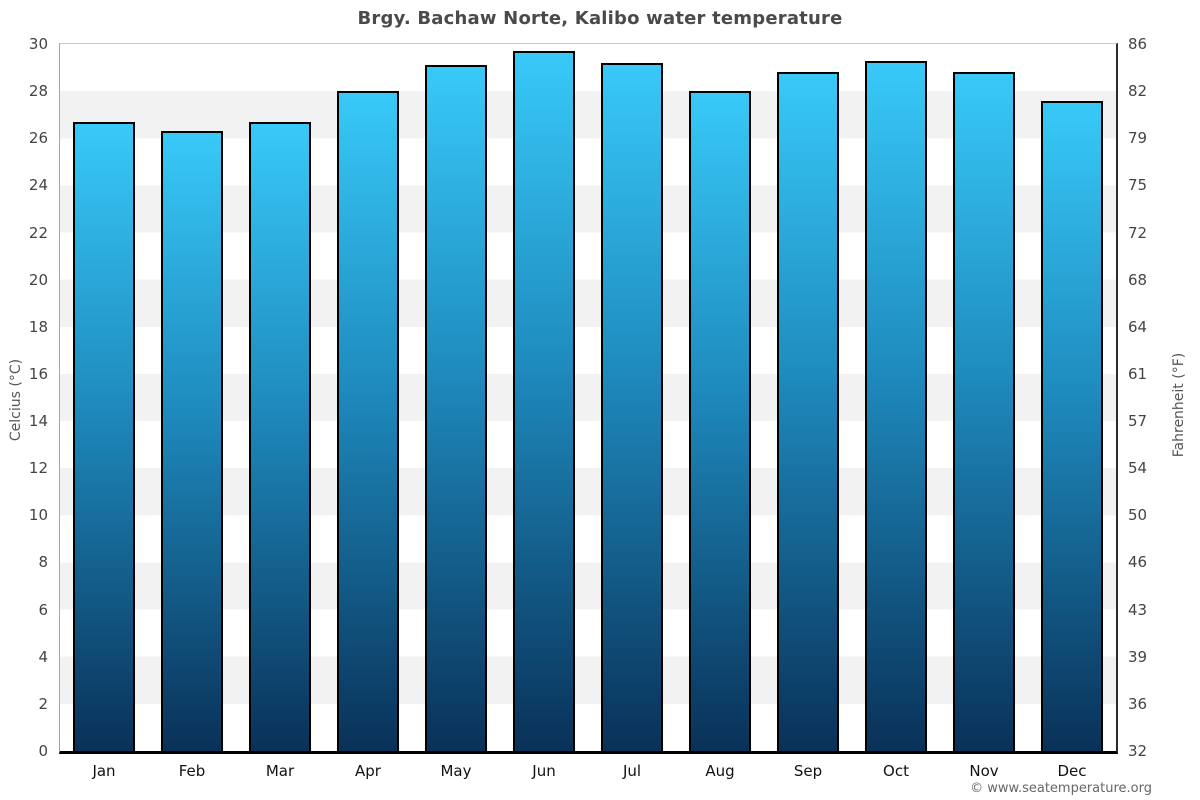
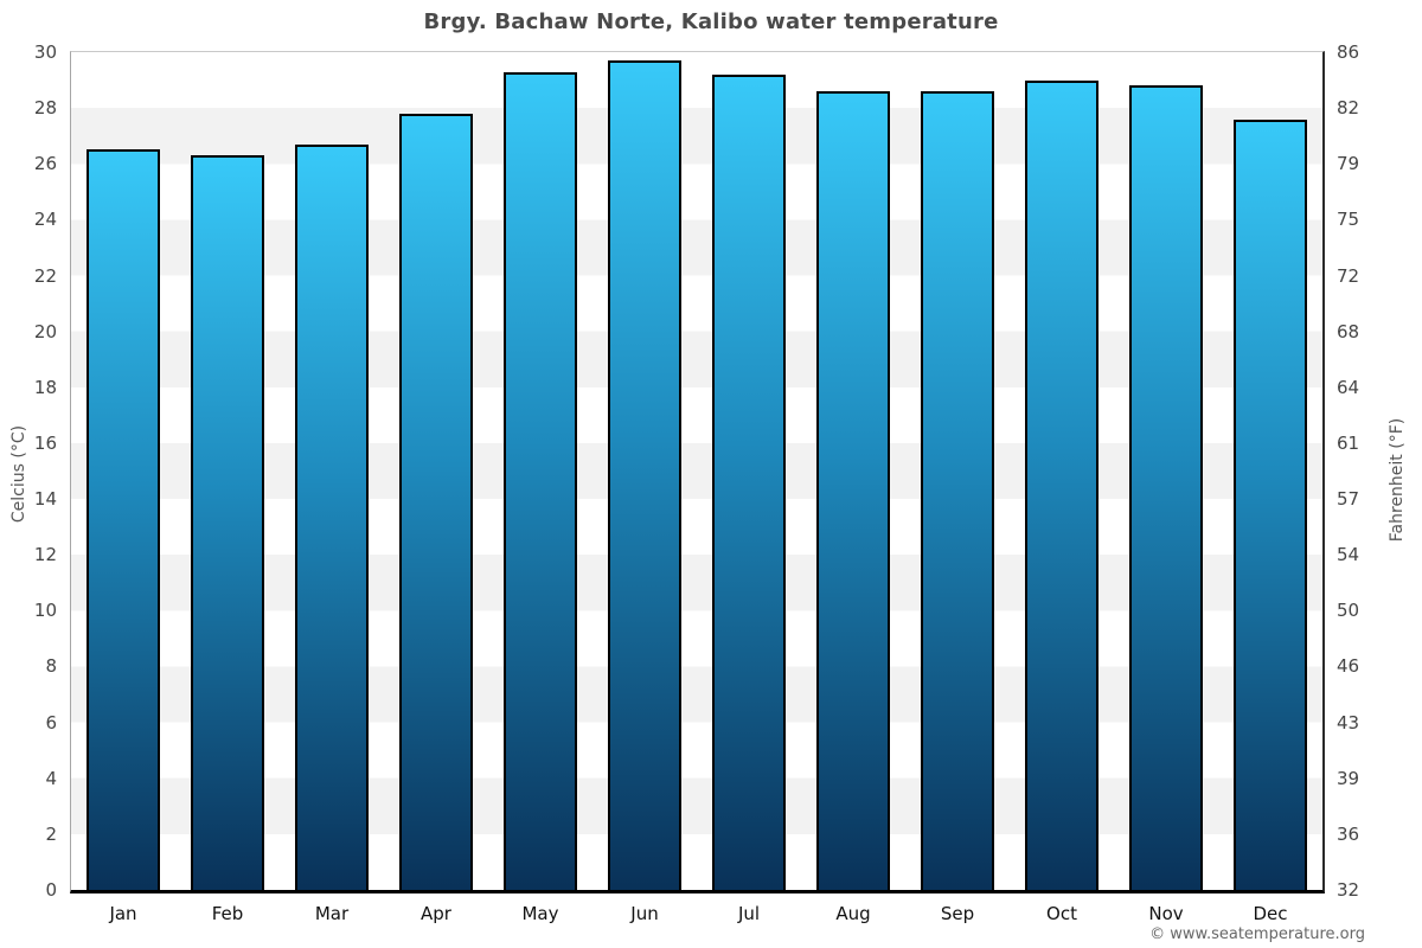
Jan: 26.7 -> 26.5
Apr: 28.0 -> 27.8
May: 29.1 -> 29.3
Aug: 28.0 -> 28.6
Sep: 28.8 -> 28.6
Oct: 29.3 -> 29.0
